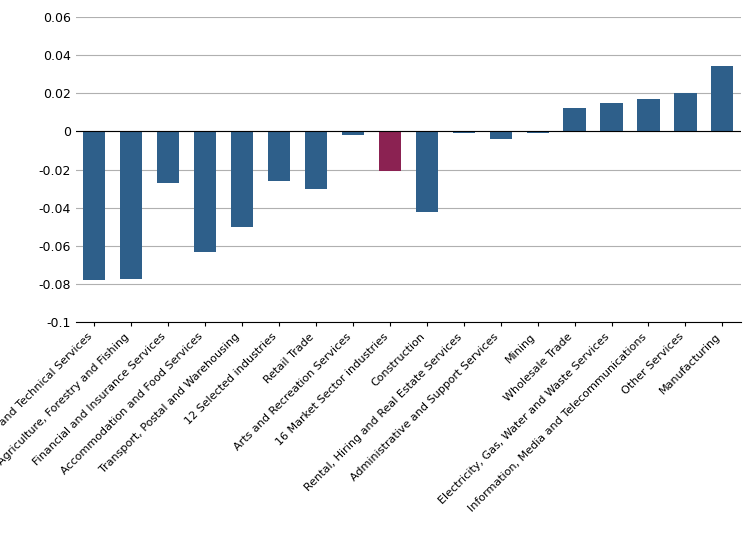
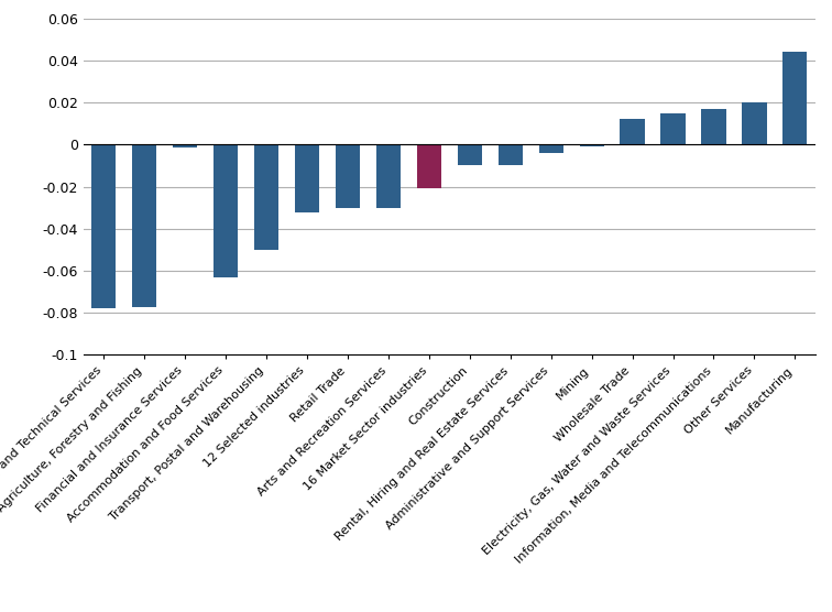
Financial and Insurance Services: -0.027 -> -0.002
12 Selected industries: -0.026 -> -0.032
Arts and Recreation Services: -0.002 -> -0.030
Construction: -0.042 -> -0.010
Rental, Hiring and Real Estate Services: -0.001 -> -0.010
Manufacturing: 0.034 -> 0.044
